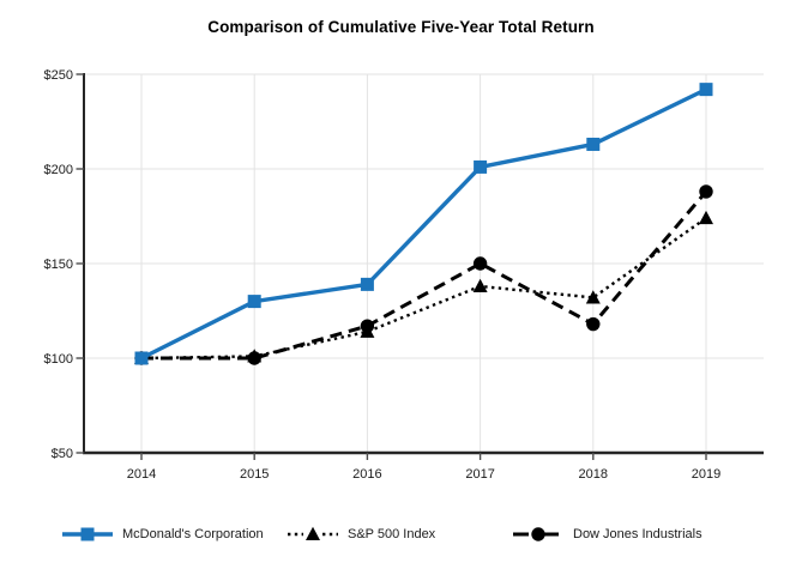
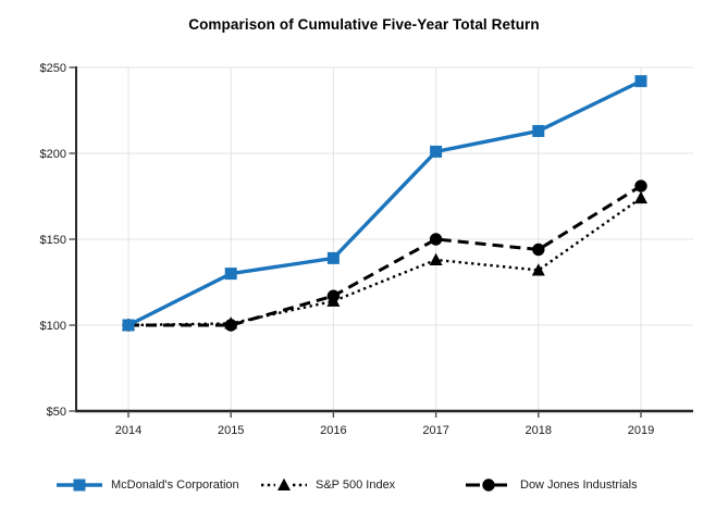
Dow Jones Industrials/2018: $118 -> $144
Dow Jones Industrials/2019: $188 -> $181
